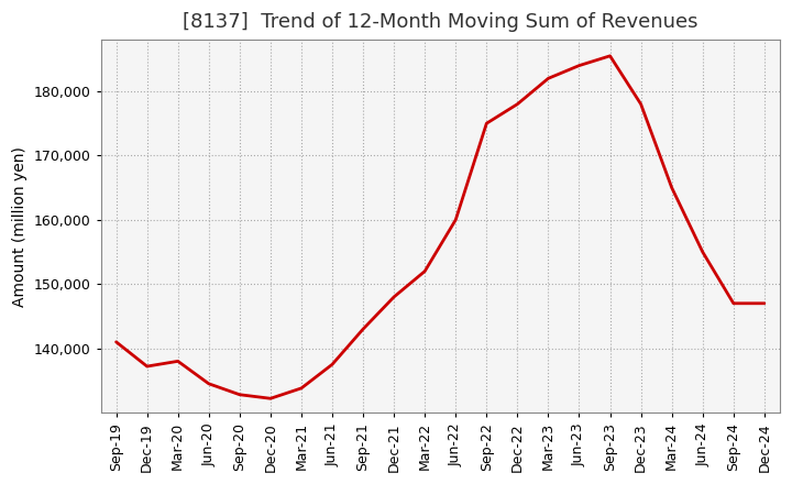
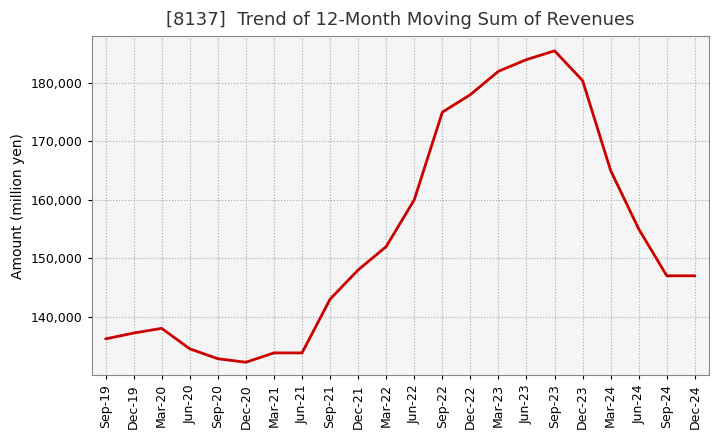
Sep-19: 141,000 -> 136,200
Jun-21: 137,500 -> 133,800
Dec-23: 178,000 -> 180,400
